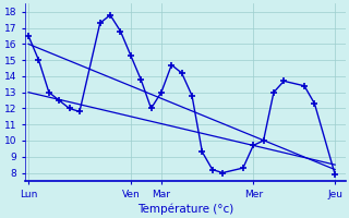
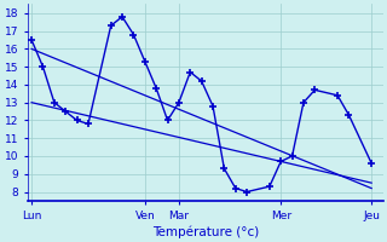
Jeu: 7.9 -> 9.6
